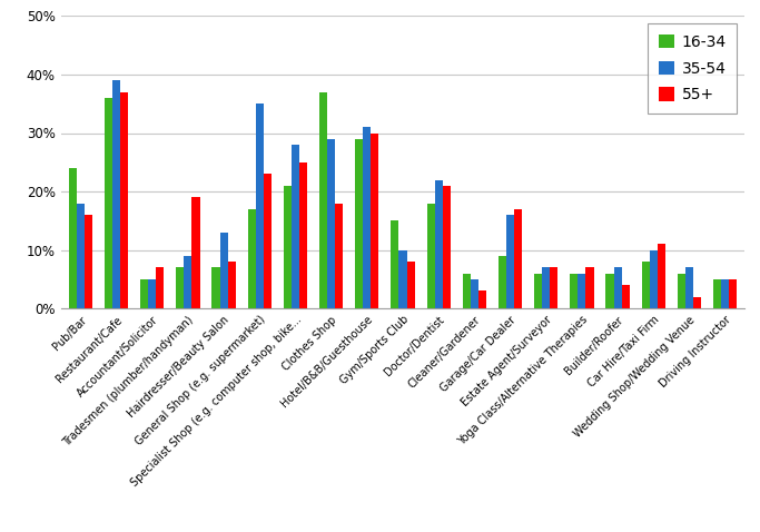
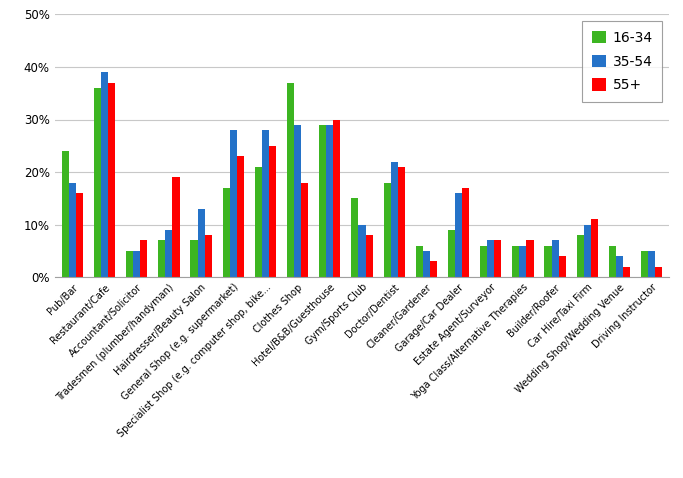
35-54/General Shop (e.g. supermarket): 35% -> 28%
35-54/Hotel/B&B/Guesthouse: 31% -> 29%
35-54/Wedding Shop/Wedding Venue: 7% -> 4%
55+/Driving Instructor: 5% -> 2%
